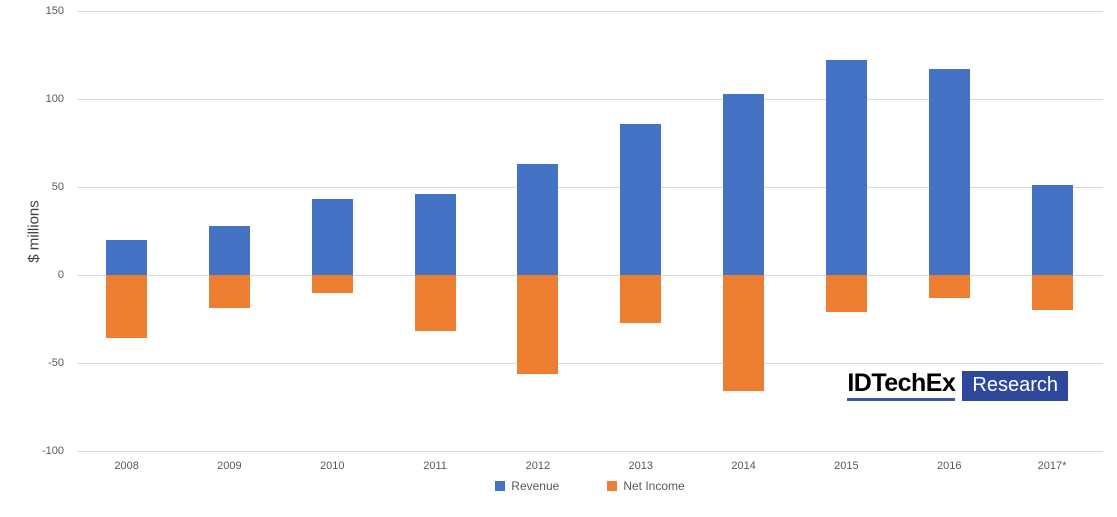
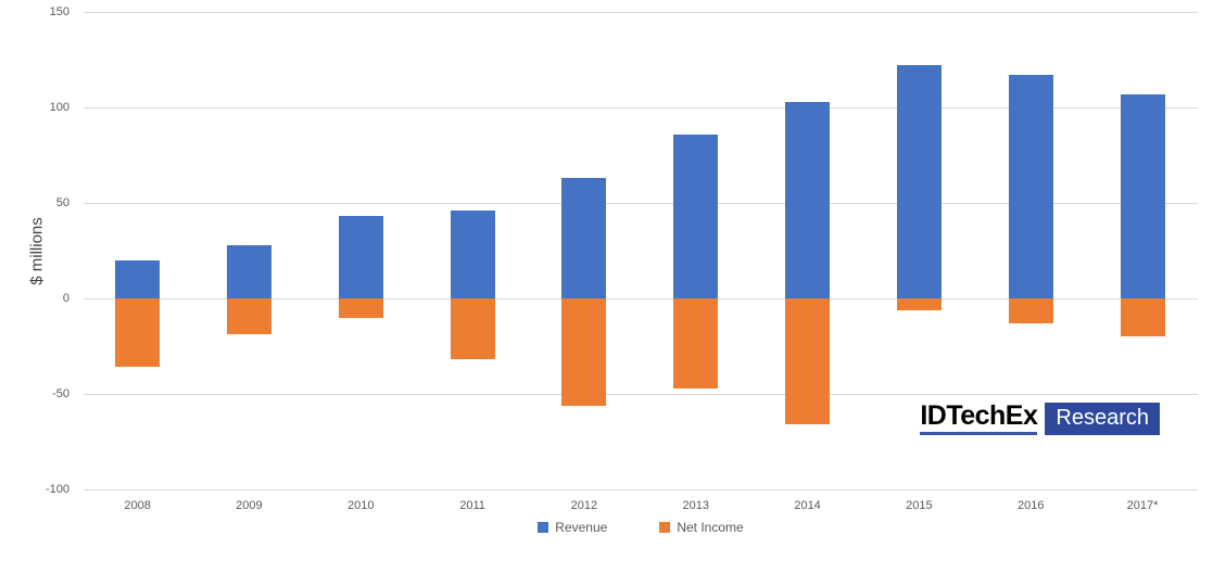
Net Income/2013: -27 -> -47
Net Income/2015: -21 -> -6
Revenue/2017*: 51 -> 107
